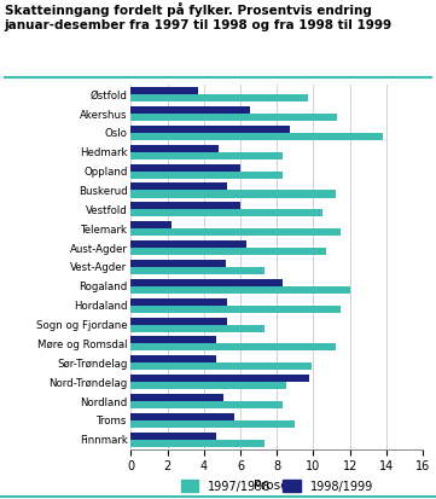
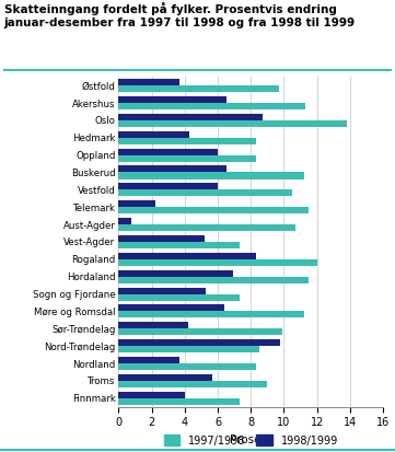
1998/1999/Hedmark: 4.8 -> 4.3
1998/1999/Buskerud: 5.3 -> 6.5
1998/1999/Aust-Agder: 6.3 -> 0.8
1998/1999/Hordaland: 5.3 -> 6.9
1998/1999/Møre og Romsdal: 4.7 -> 6.4
1998/1999/Sør-Trøndelag: 4.7 -> 4.2
1998/1999/Nordland: 5.1 -> 3.7
1998/1999/Finnmark: 4.7 -> 4.0
